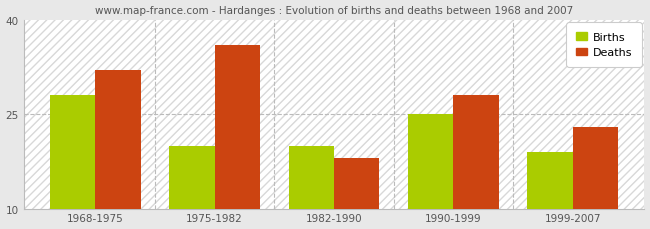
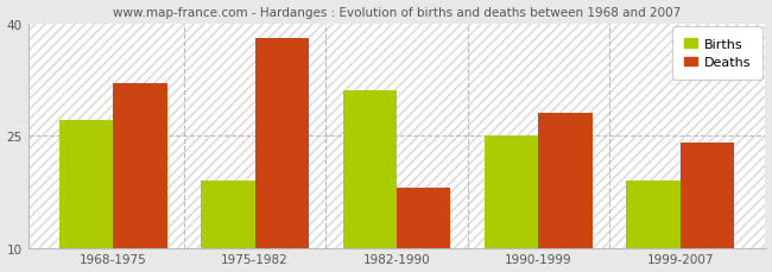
Births/1968-1975: 28 -> 27
Births/1975-1982: 20 -> 19
Deaths/1975-1982: 36 -> 38
Births/1982-1990: 20 -> 31
Deaths/1999-2007: 23 -> 24
